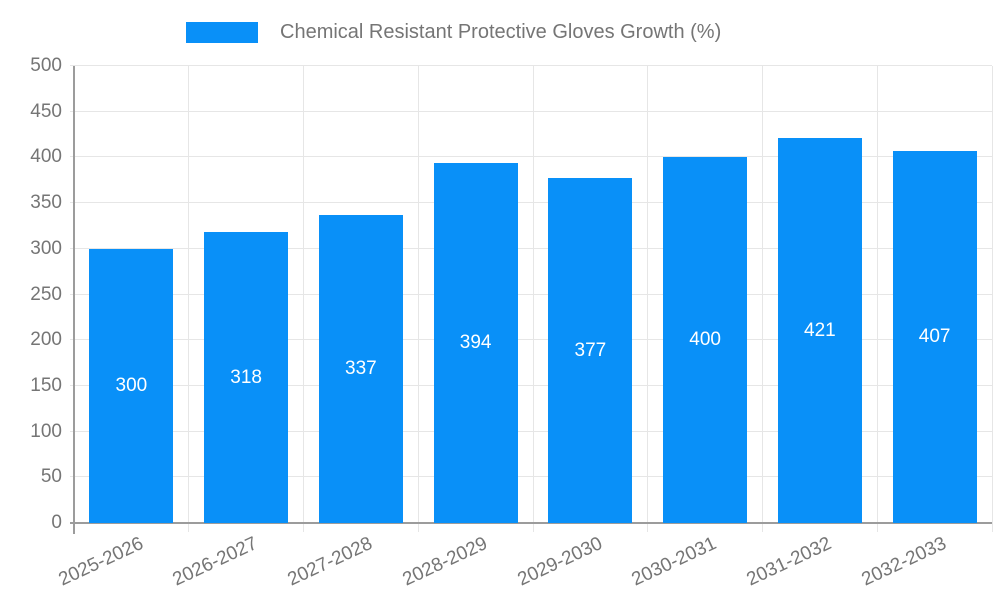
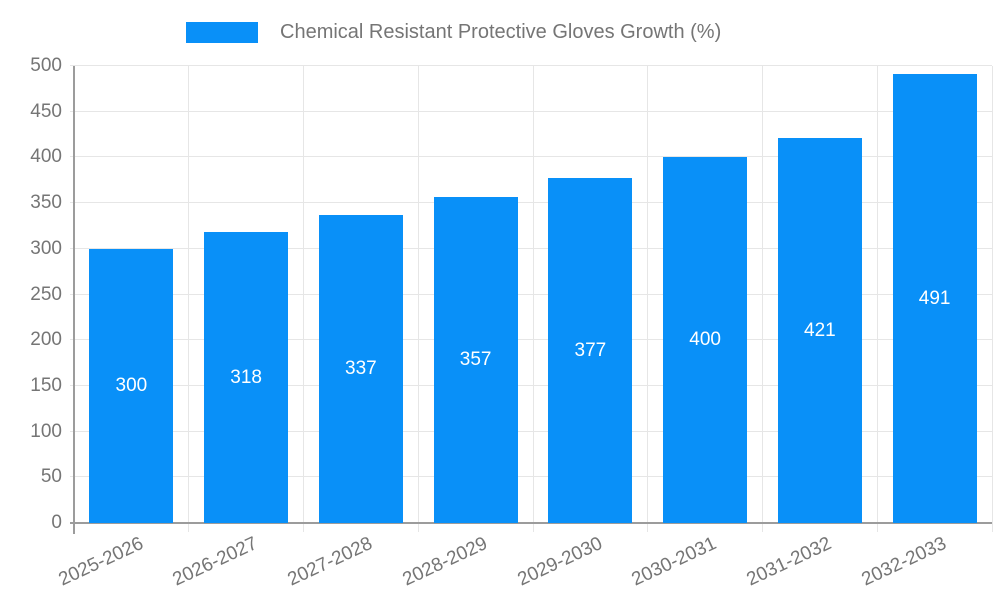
2028-2029: 394 -> 357
2032-2033: 407 -> 491
